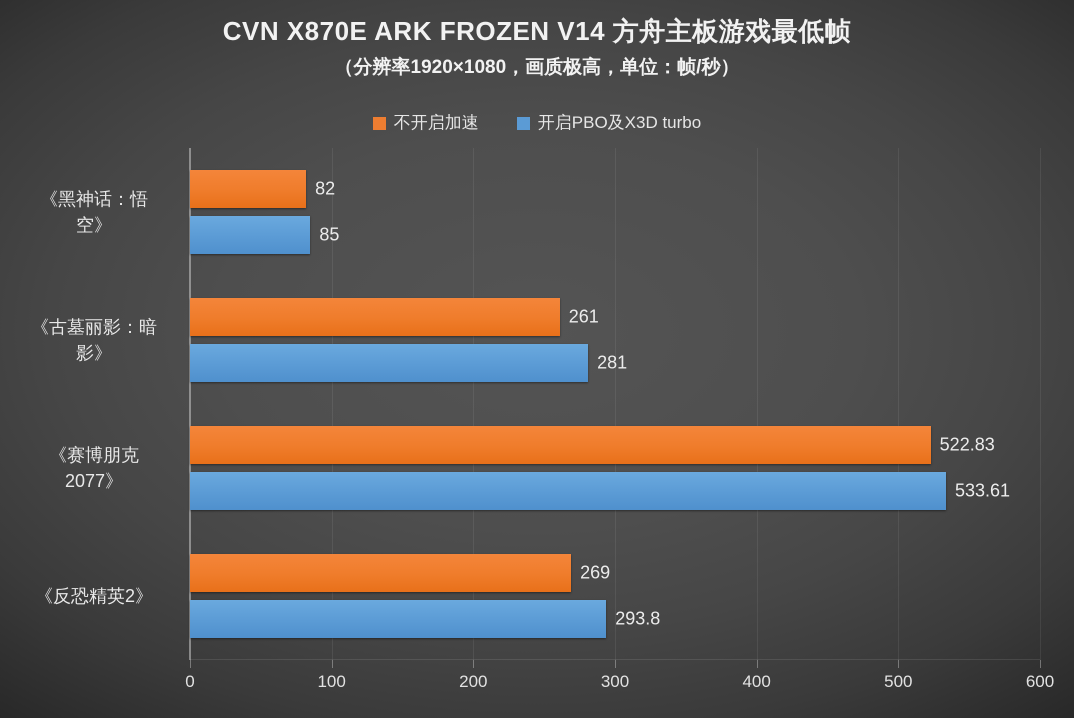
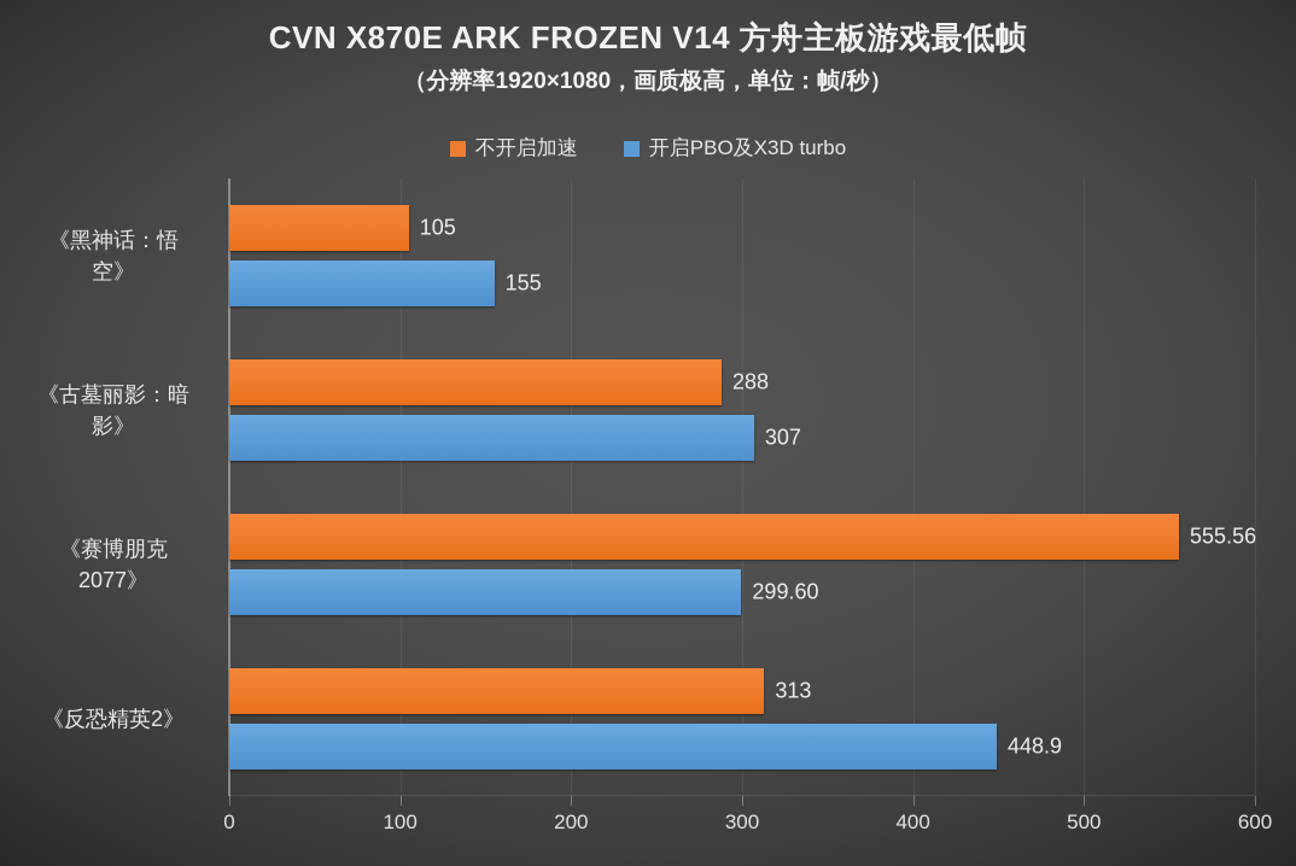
不开启加速/《黑神话：悟空》: 82 -> 105
开启PBO及X3D turbo/《黑神话：悟空》: 85 -> 155
不开启加速/《古墓丽影：暗影》: 261 -> 288
开启PBO及X3D turbo/《古墓丽影：暗影》: 281 -> 307
不开启加速/《赛博朋克2077》: 522.83 -> 555.56
开启PBO及X3D turbo/《赛博朋克2077》: 533.61 -> 299.60
不开启加速/《反恐精英2》: 269 -> 313
开启PBO及X3D turbo/《反恐精英2》: 293.8 -> 448.9
